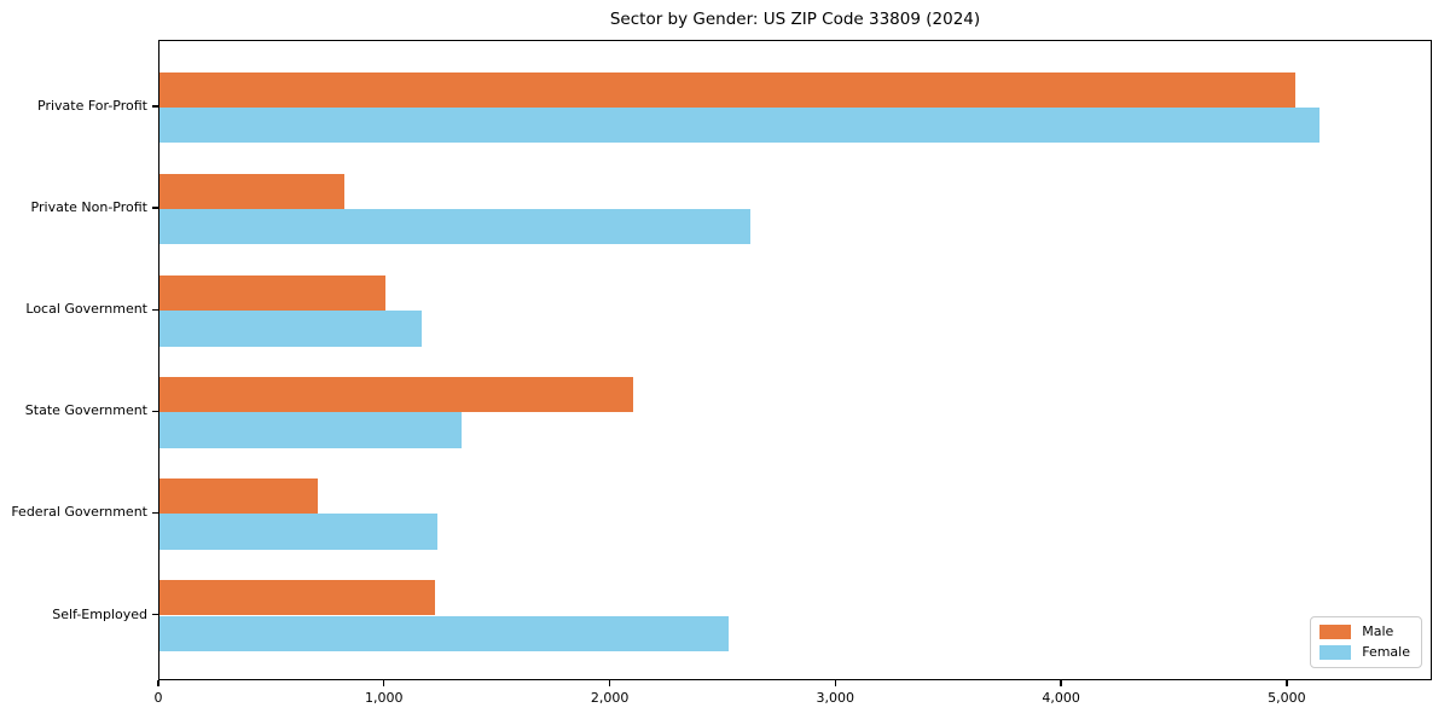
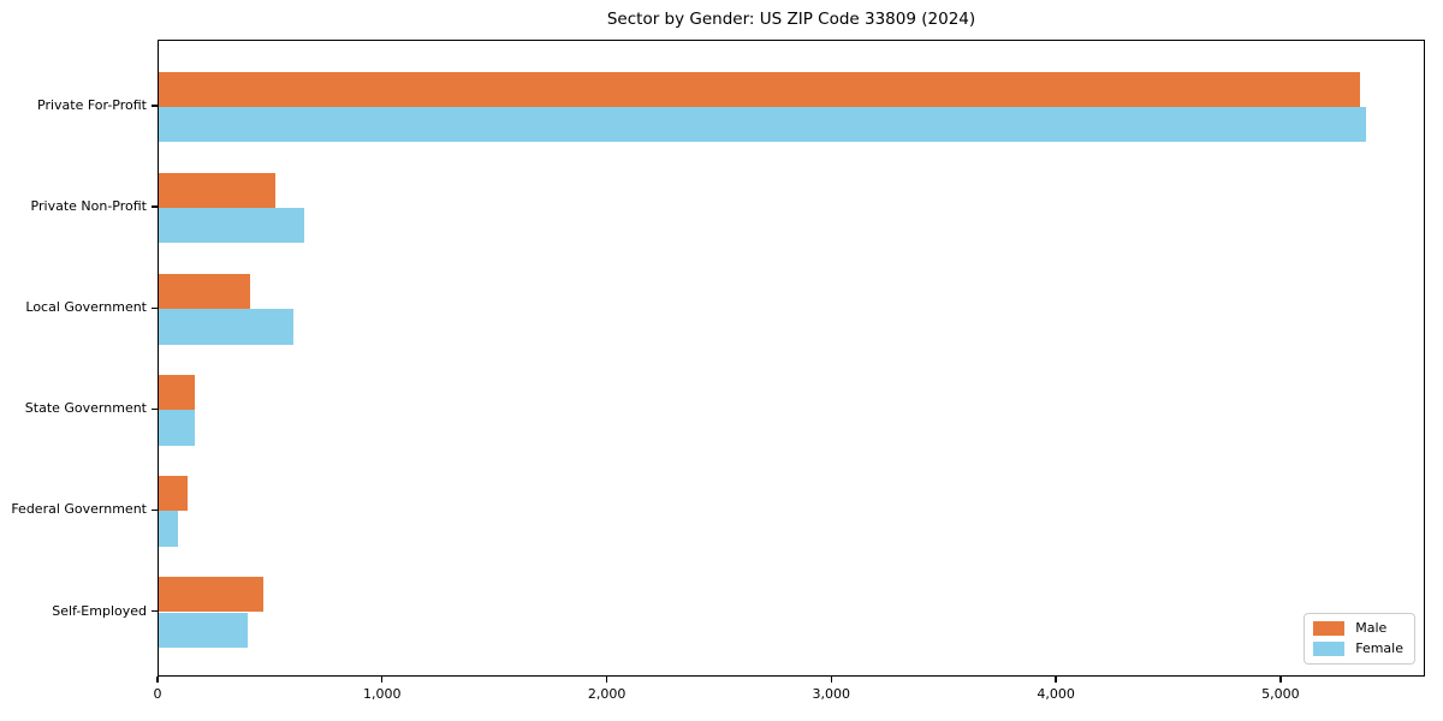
Male/Private For-Profit: 5030 -> 5350
Female/Private For-Profit: 5140 -> 5380
Male/Private Non-Profit: 820 -> 520
Female/Private Non-Profit: 2620 -> 650
Male/Local Government: 1000 -> 400
Female/Local Government: 1160 -> 600
Male/State Government: 2100 -> 160
Female/State Government: 1340 -> 160
Male/Federal Government: 700 -> 130
Female/Federal Government: 1230 -> 90
Male/Self-Employed: 1220 -> 460
Female/Self-Employed: 2520 -> 400
